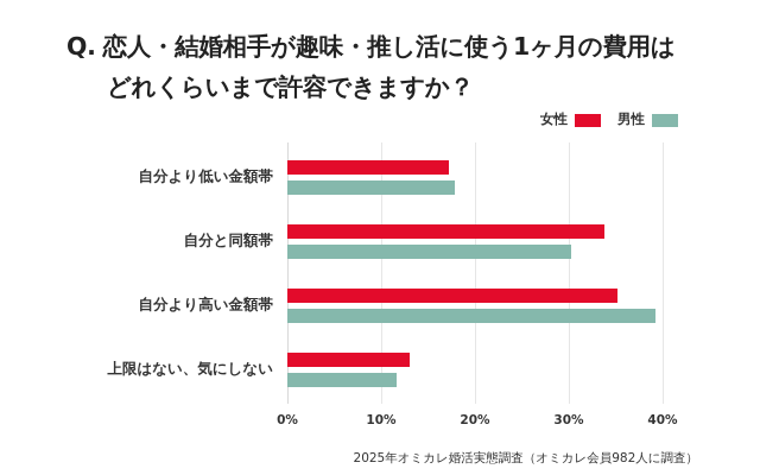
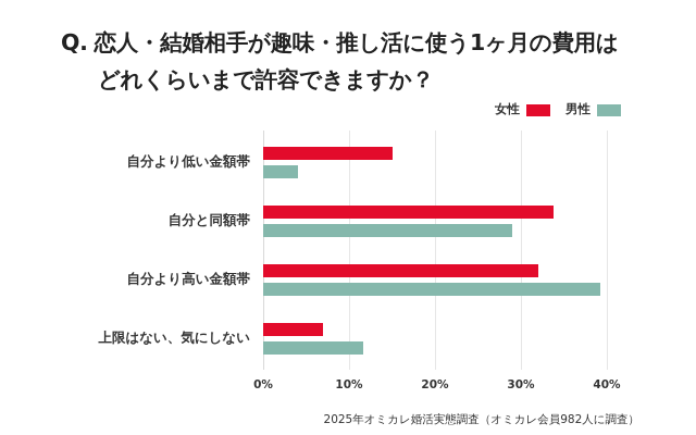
女性/自分より低い金額帯: 17% -> 15%
男性/自分より低い金額帯: 18% -> 4%
男性/自分と同額帯: 30% -> 29%
女性/自分より高い金額帯: 35% -> 32%
女性/上限はない、気にしない: 13% -> 7%
